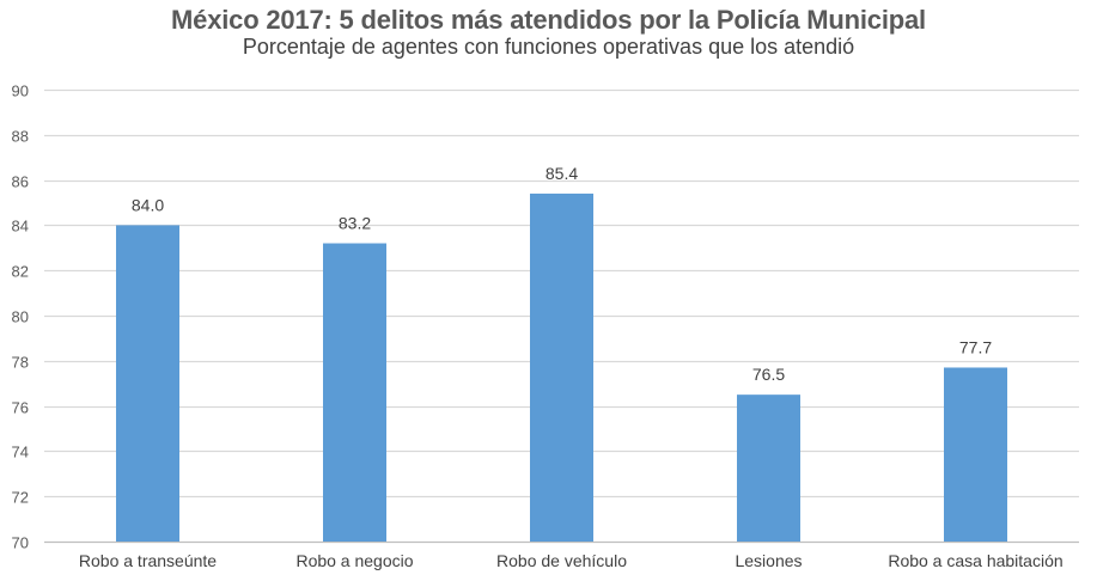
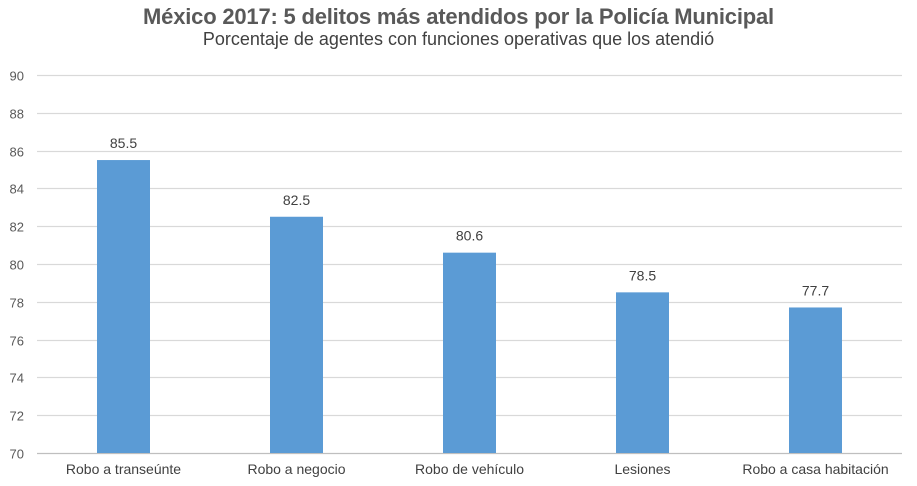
Robo a transeúnte: 84.0 -> 85.5
Robo a negocio: 83.2 -> 82.5
Robo de vehículo: 85.4 -> 80.6
Lesiones: 76.5 -> 78.5
